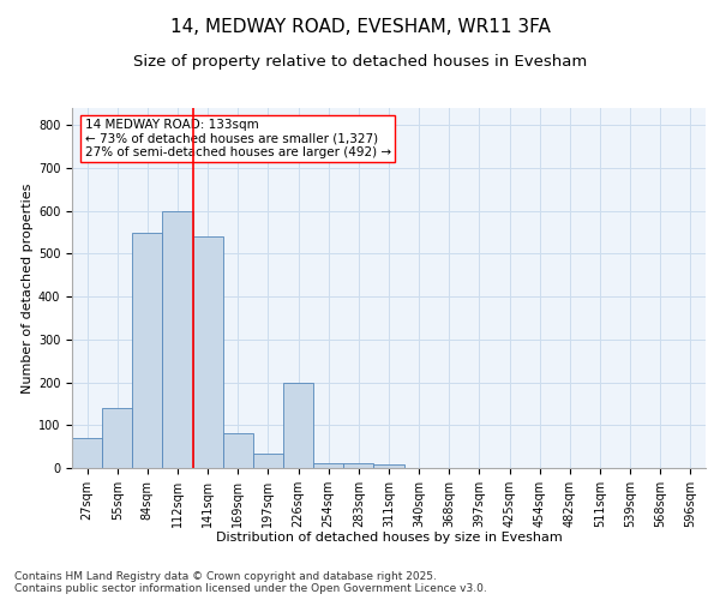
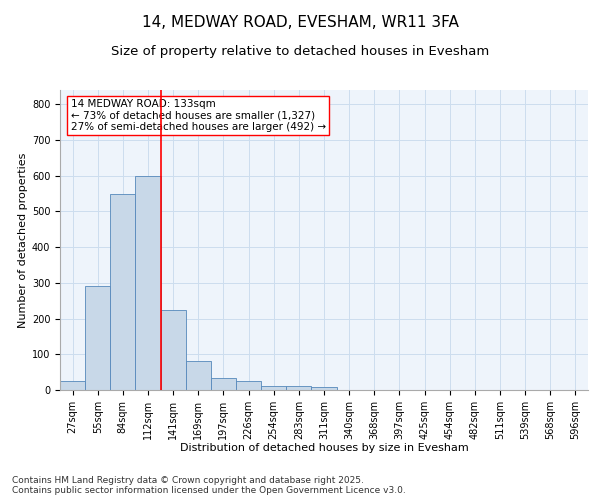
27sqm: 70 -> 25
55sqm: 140 -> 290
141sqm: 540 -> 225
226sqm: 200 -> 25
